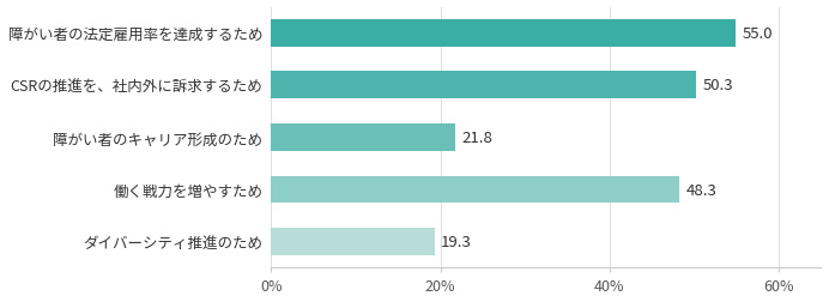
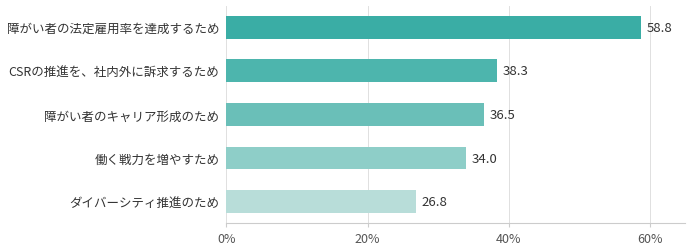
障がい者の法定雇用率を達成するため: 55.0 -> 58.8
CSRの推進を、社内外に訴求するため: 50.3 -> 38.3
障がい者のキャリア形成のため: 21.8 -> 36.5
働く戦力を増やすため: 48.3 -> 34.0
ダイバーシティ推進のため: 19.3 -> 26.8
